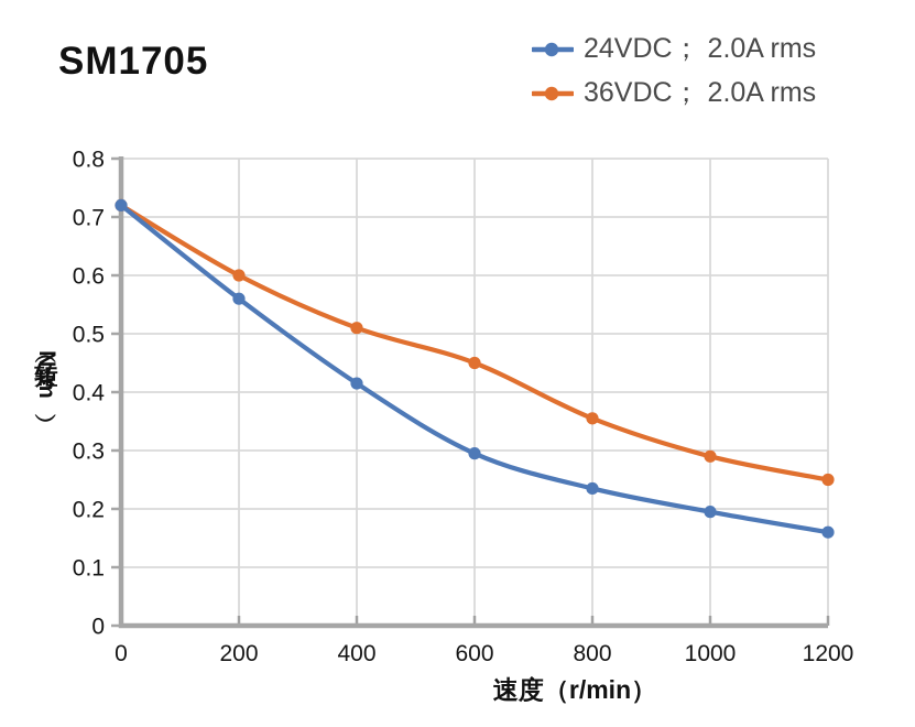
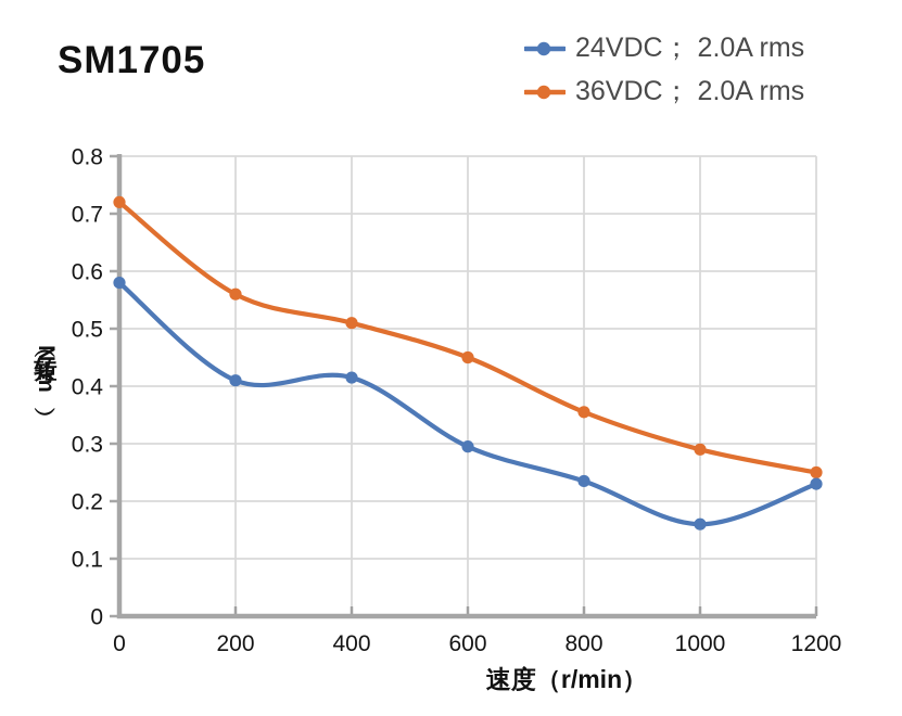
24VDC； 2.0A rms/0: 0.72 -> 0.58
24VDC； 2.0A rms/200: 0.56 -> 0.41
36VDC； 2.0A rms/200: 0.60 -> 0.56
24VDC； 2.0A rms/1000: 0.20 -> 0.16
24VDC； 2.0A rms/1200: 0.16 -> 0.23
